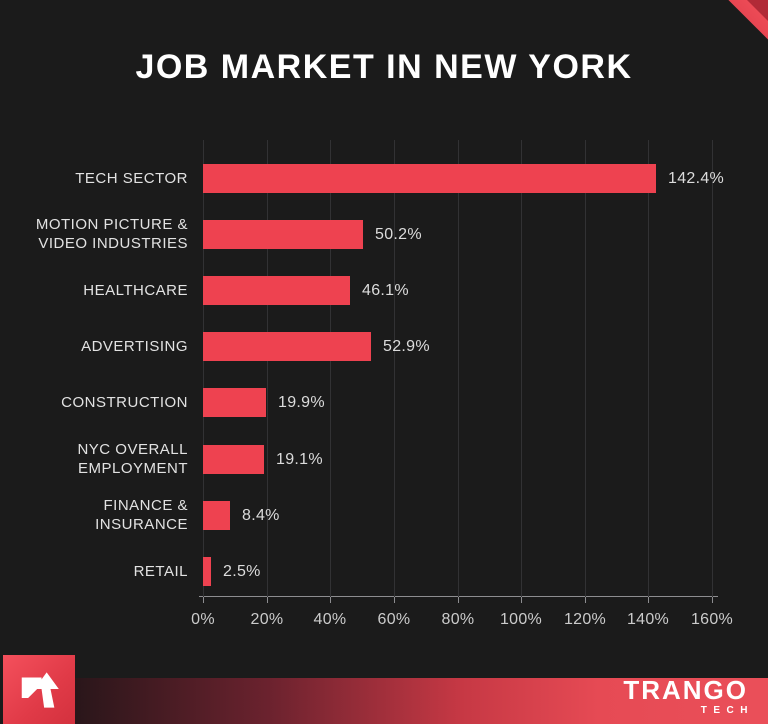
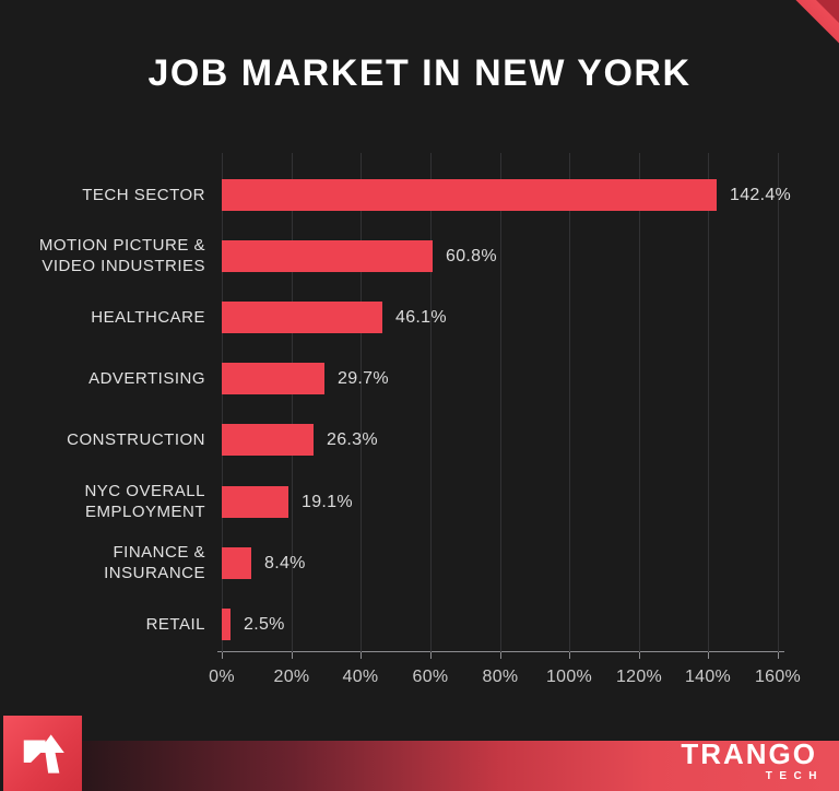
MOTION PICTURE & VIDEO INDUSTRIES: 50.2% -> 60.8%
ADVERTISING: 52.9% -> 29.7%
CONSTRUCTION: 19.9% -> 26.3%
